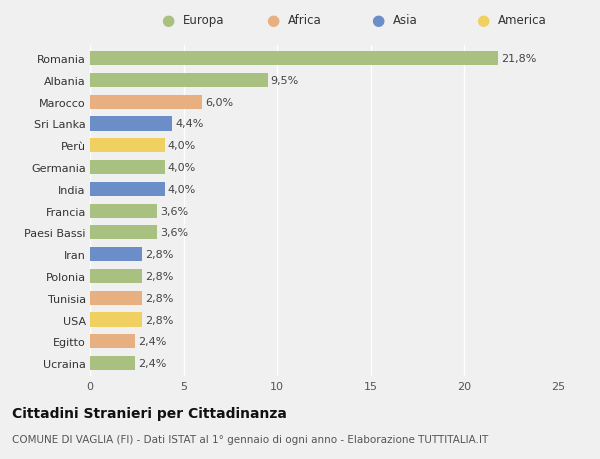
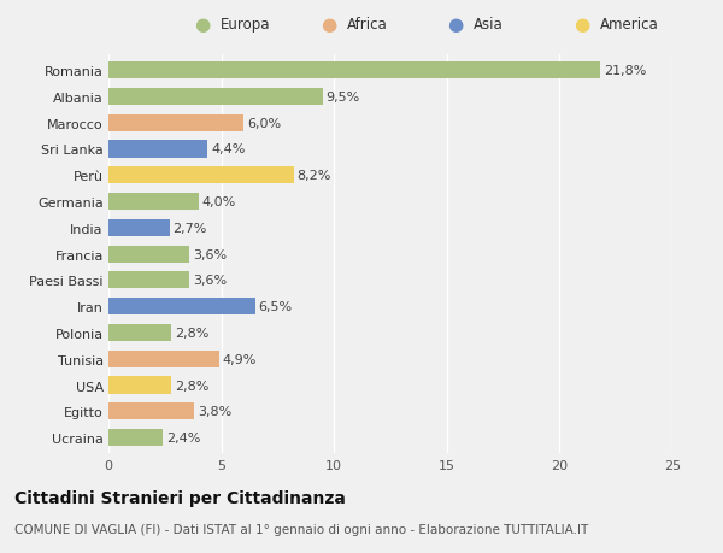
Perù: 4,0% -> 8,2%
India: 4,0% -> 2,7%
Iran: 2,8% -> 6,5%
Tunisia: 2,8% -> 4,9%
Egitto: 2,4% -> 3,8%
